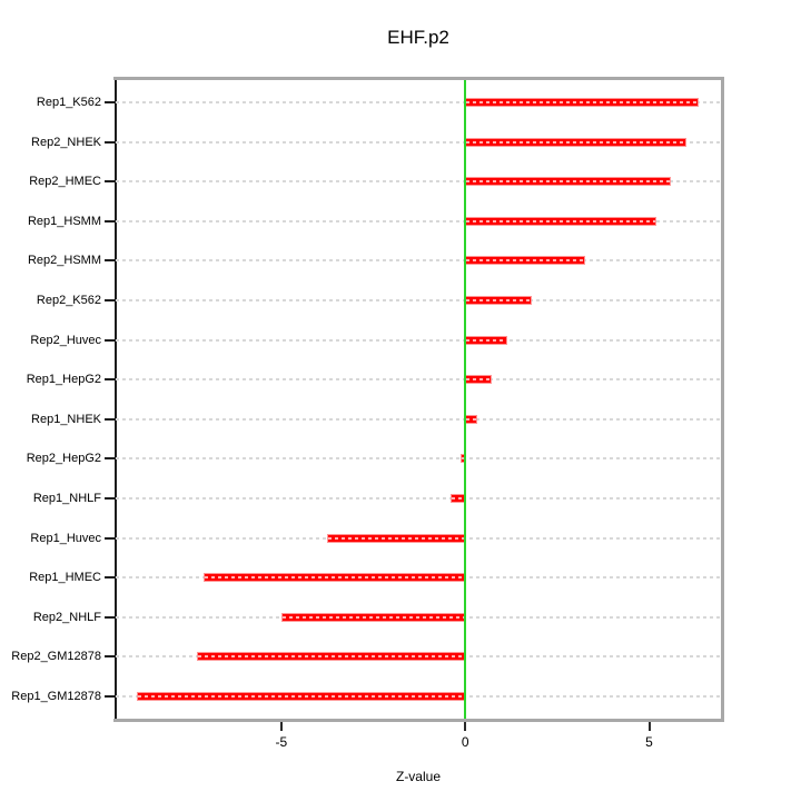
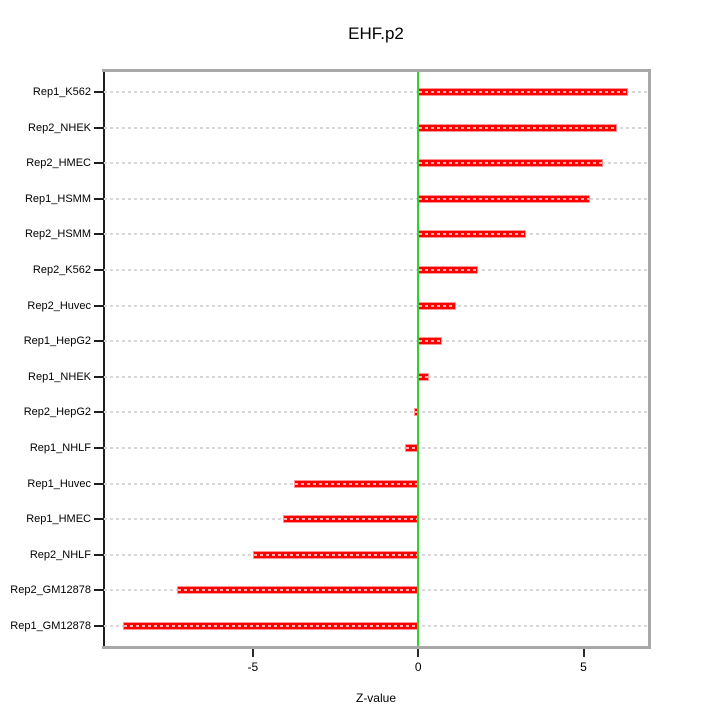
Rep1_HMEC: -7.1 -> -4.1
